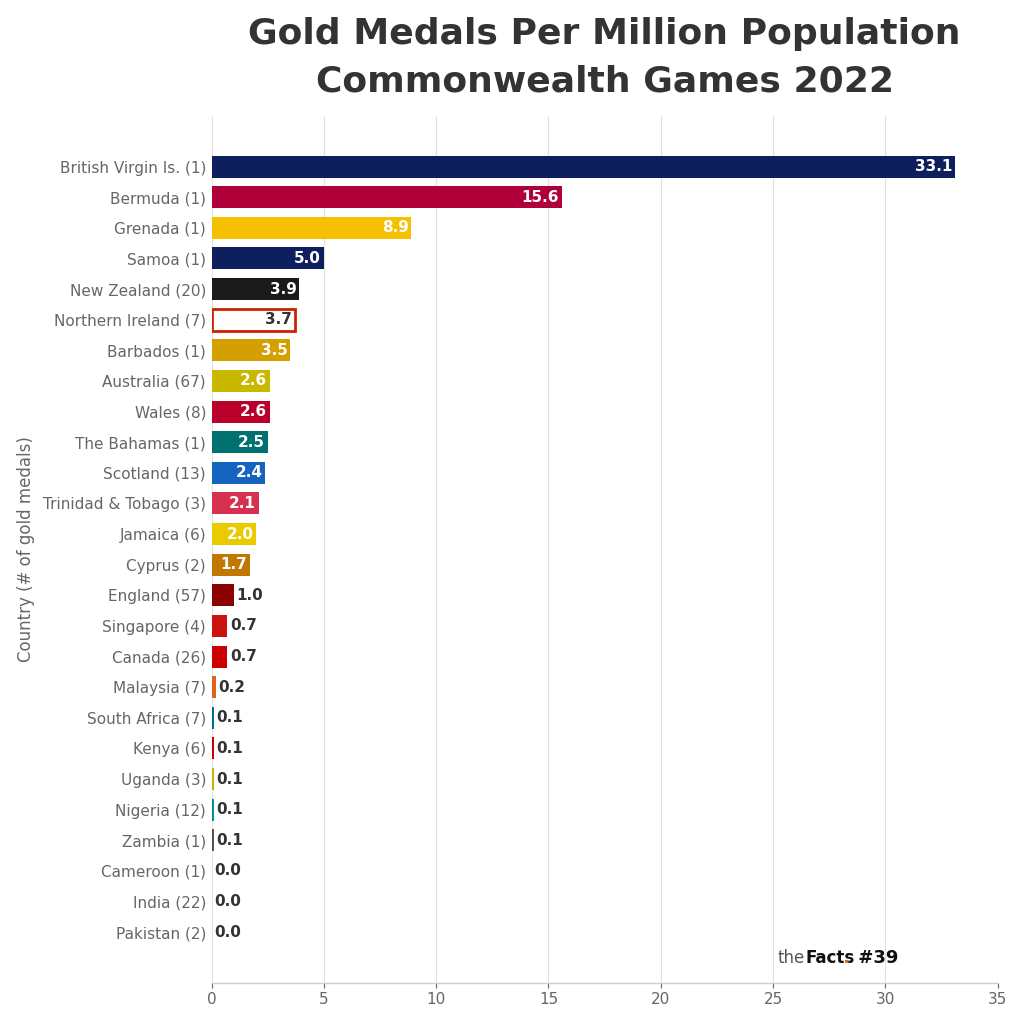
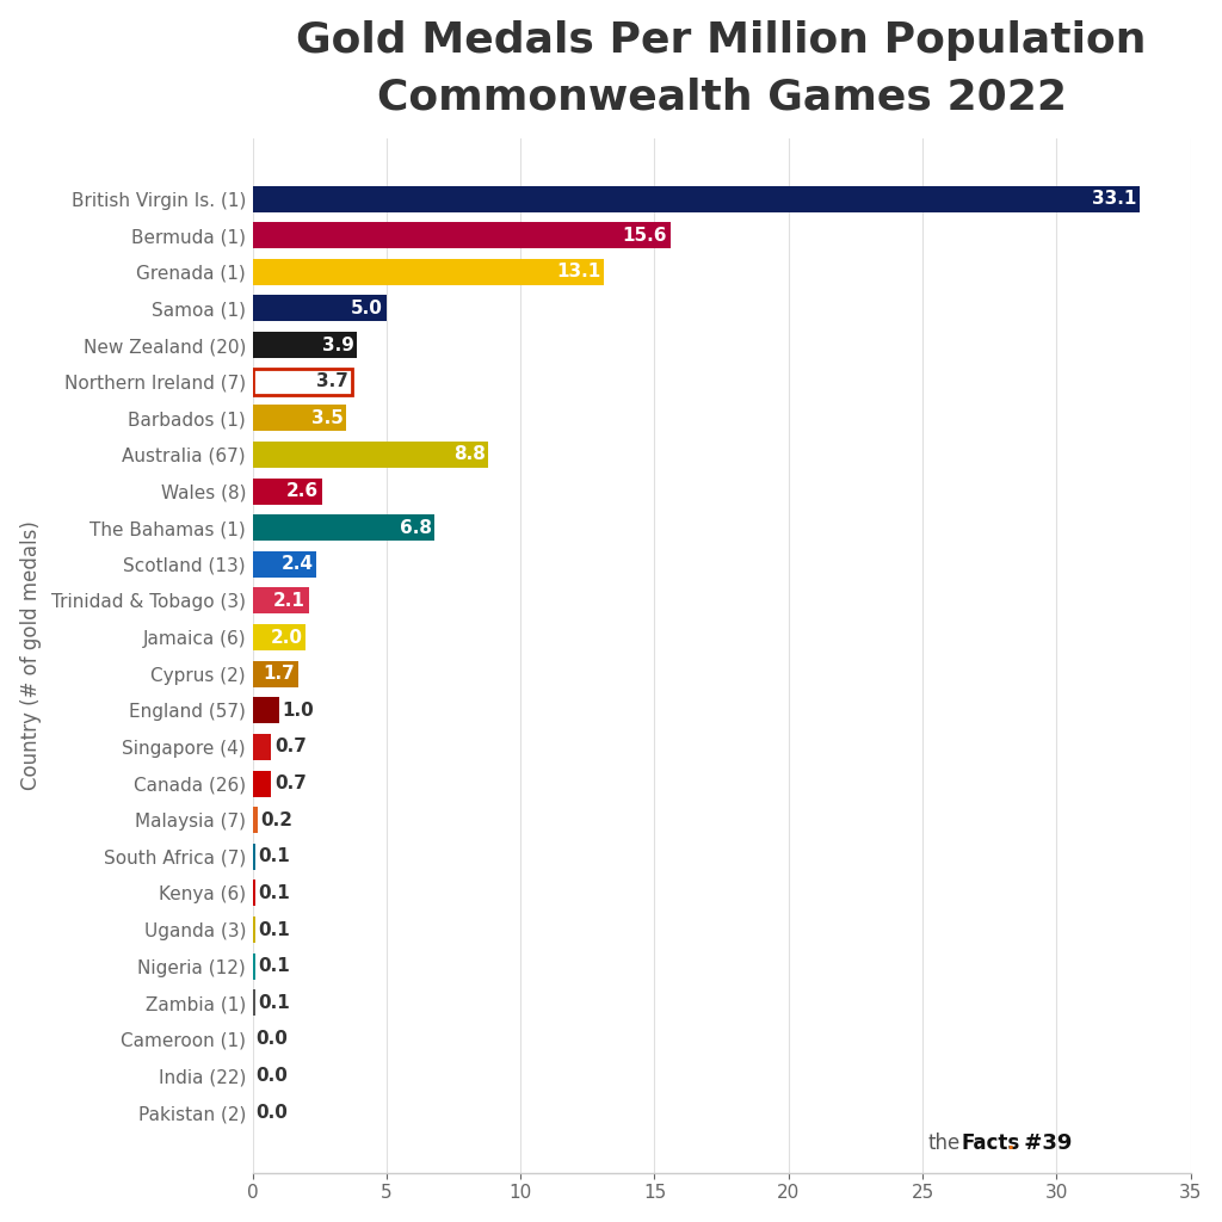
Grenada (1): 8.9 -> 13.1
Australia (67): 2.6 -> 8.8
The Bahamas (1): 2.5 -> 6.8
